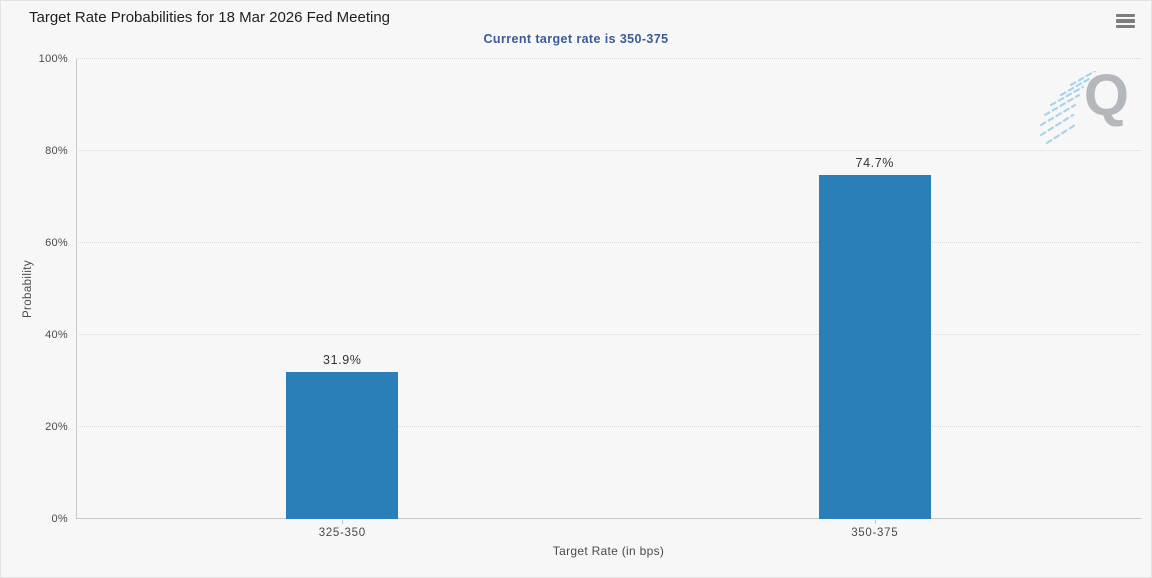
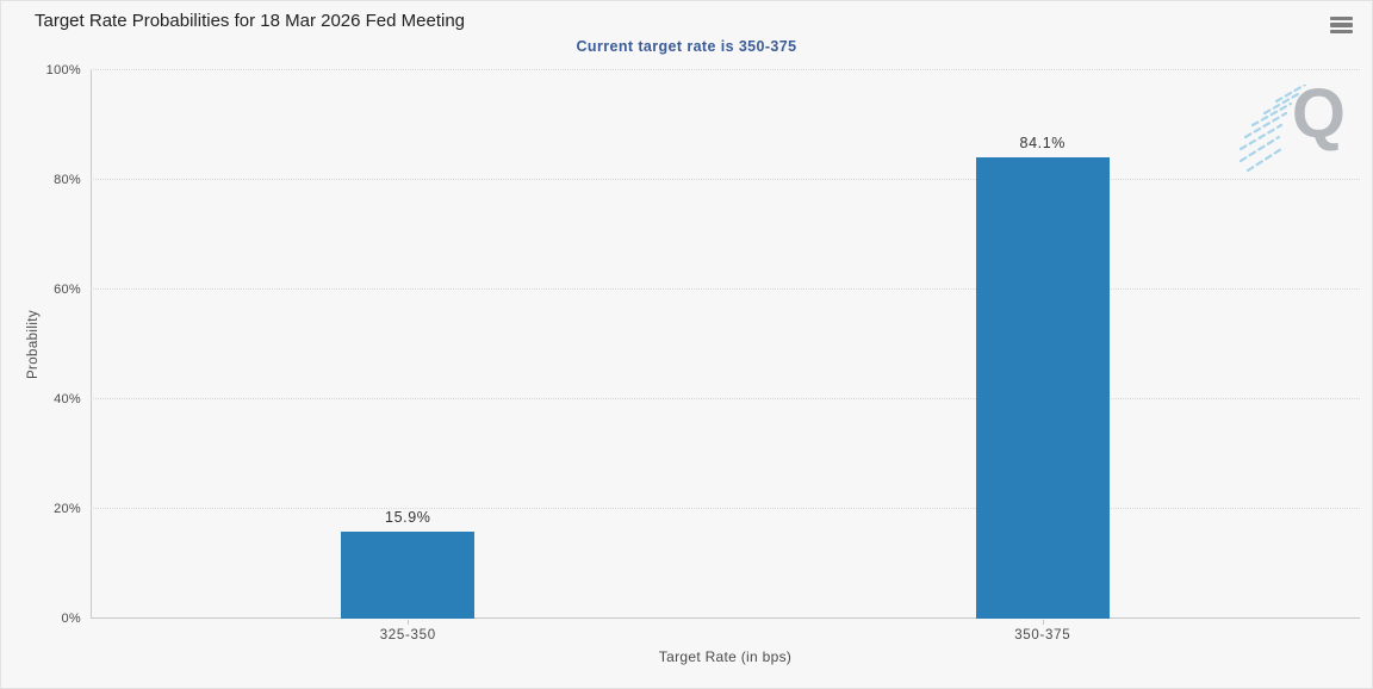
325-350: 31.9% -> 15.9%
350-375: 74.7% -> 84.1%
